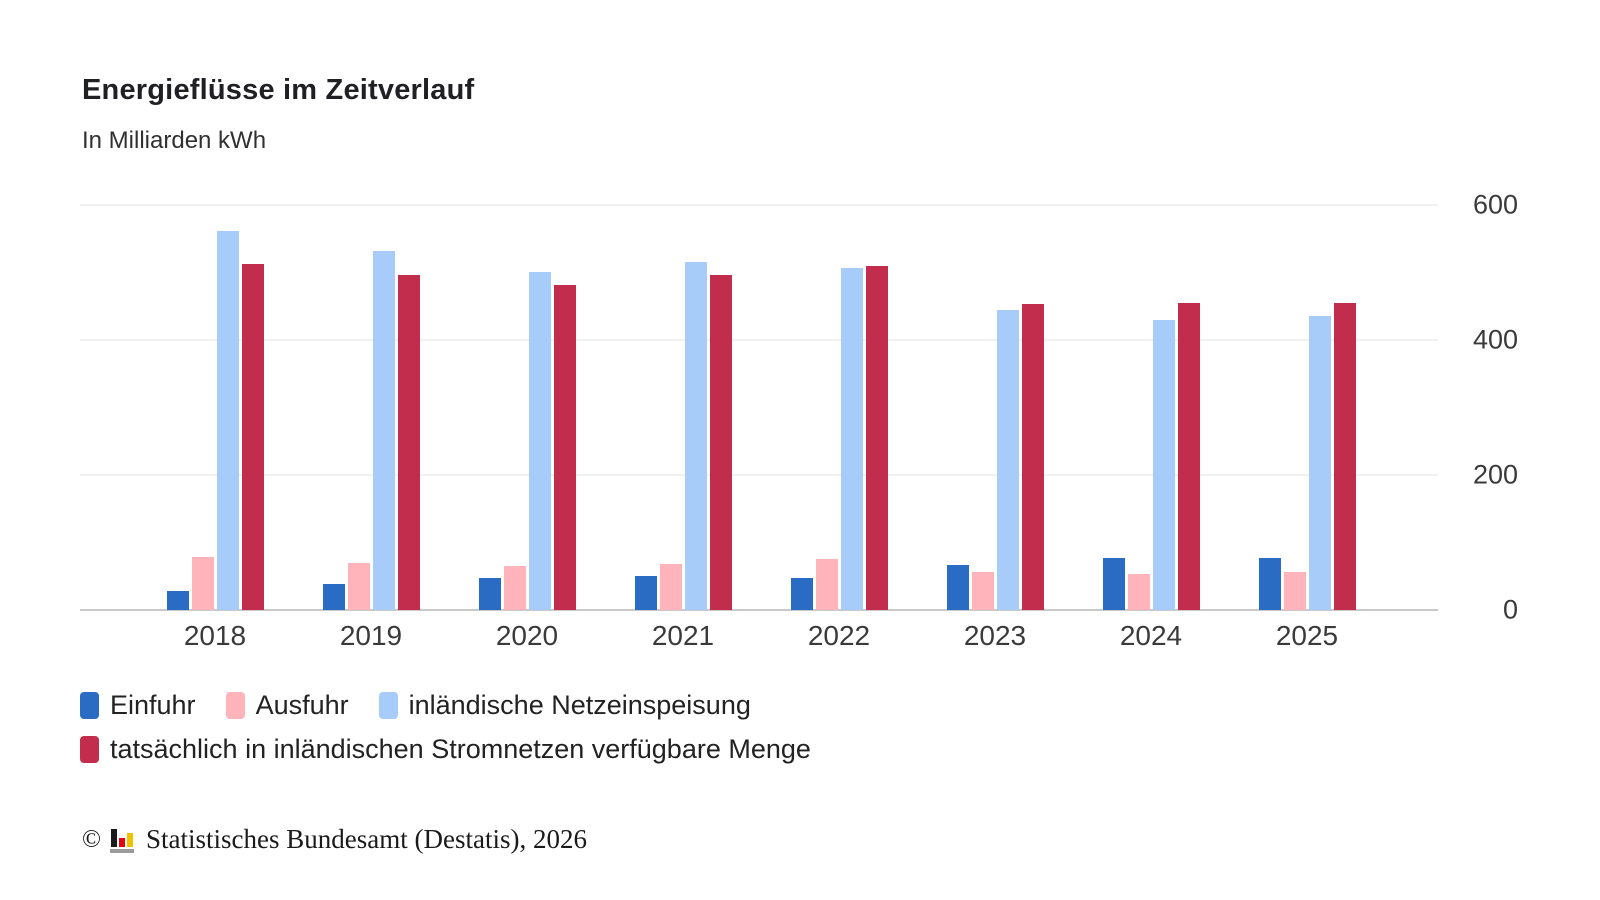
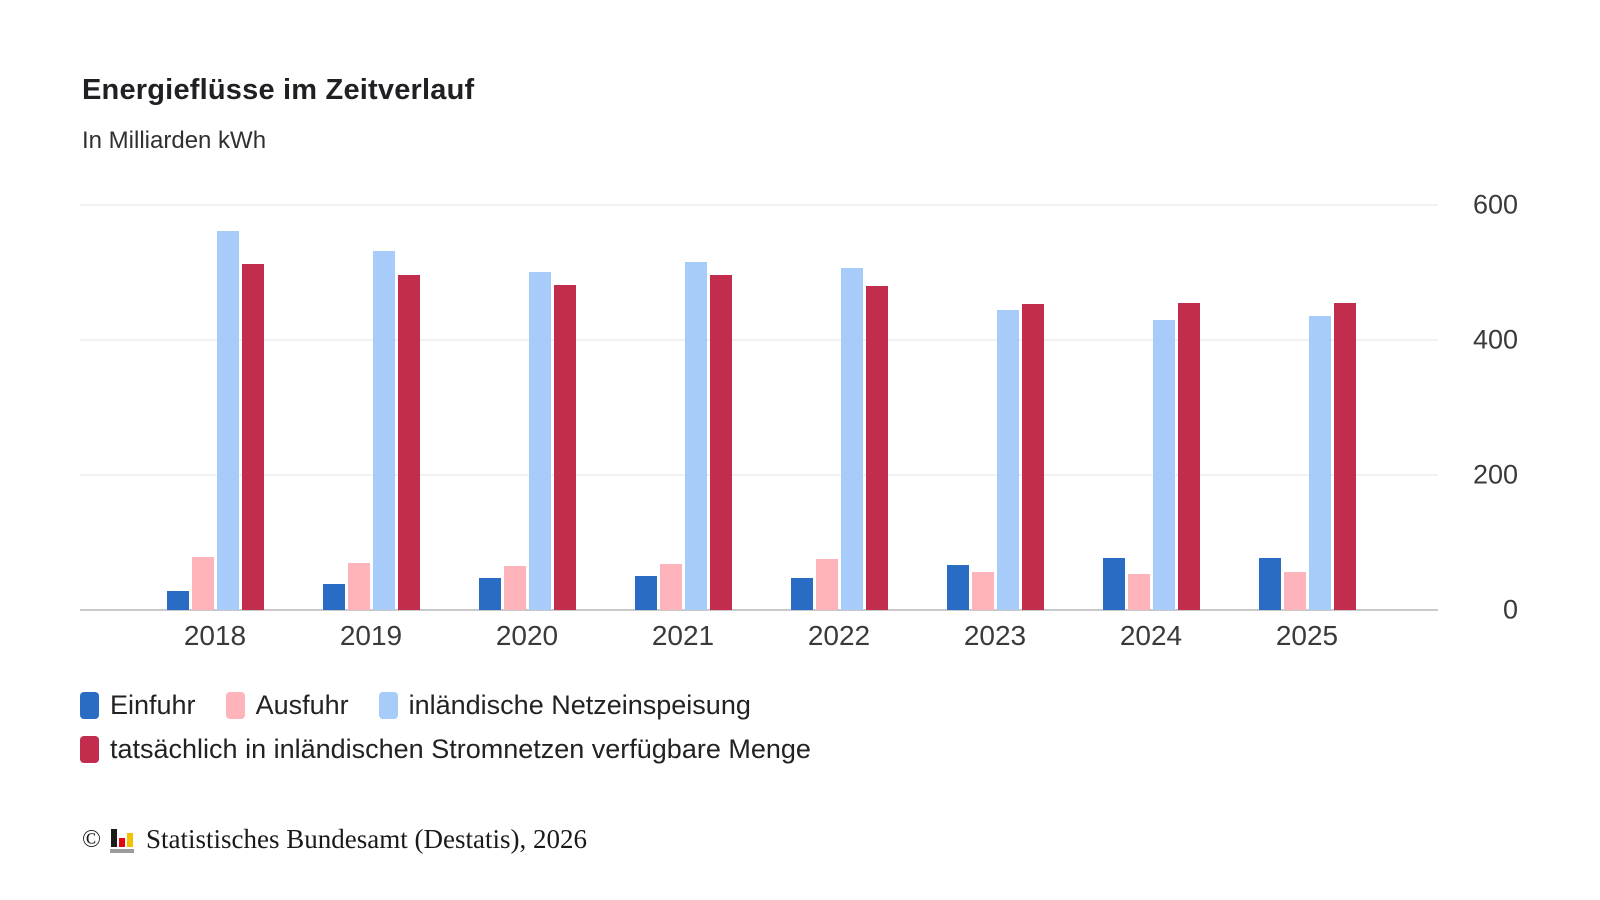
tatsächlich in inländischen Stromnetzen verfügbare Menge/2022: 510 -> 480
